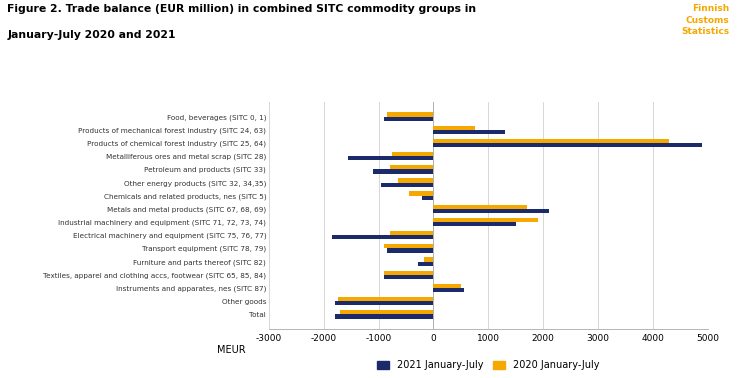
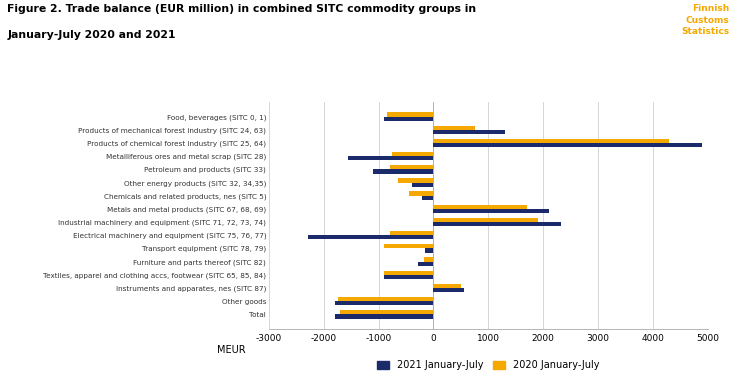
2021 January-July/Other energy products (SITC 32, 34,35): -950 -> -400
2021 January-July/Industrial machinery and equipment (SITC 71, 72, 73, 74): 1500 -> 2320
2021 January-July/Electrical machinery and equipment (SITC 75, 76, 77): -1850 -> -2280
2021 January-July/Transport equipment (SITC 78, 79): -850 -> -160
